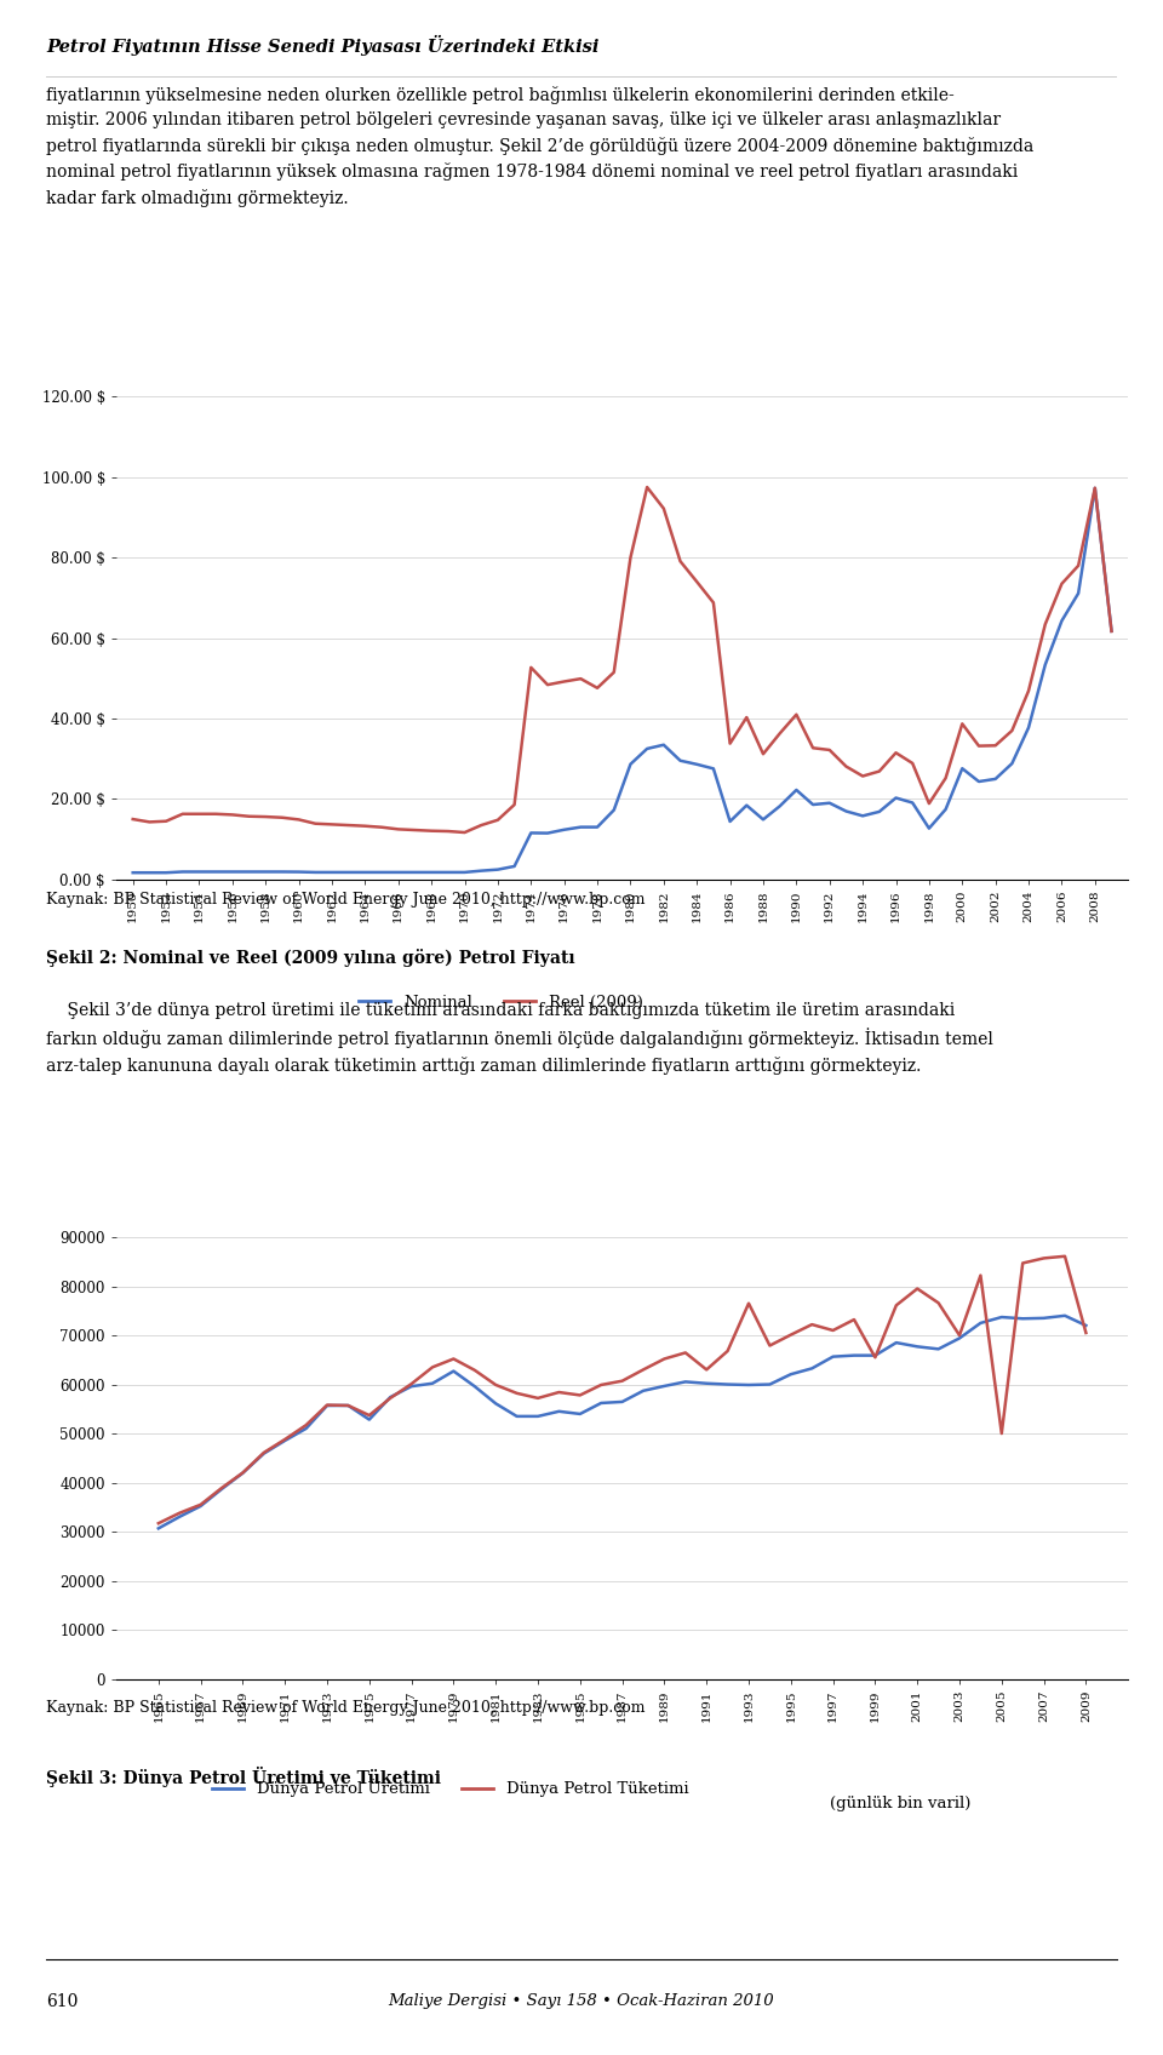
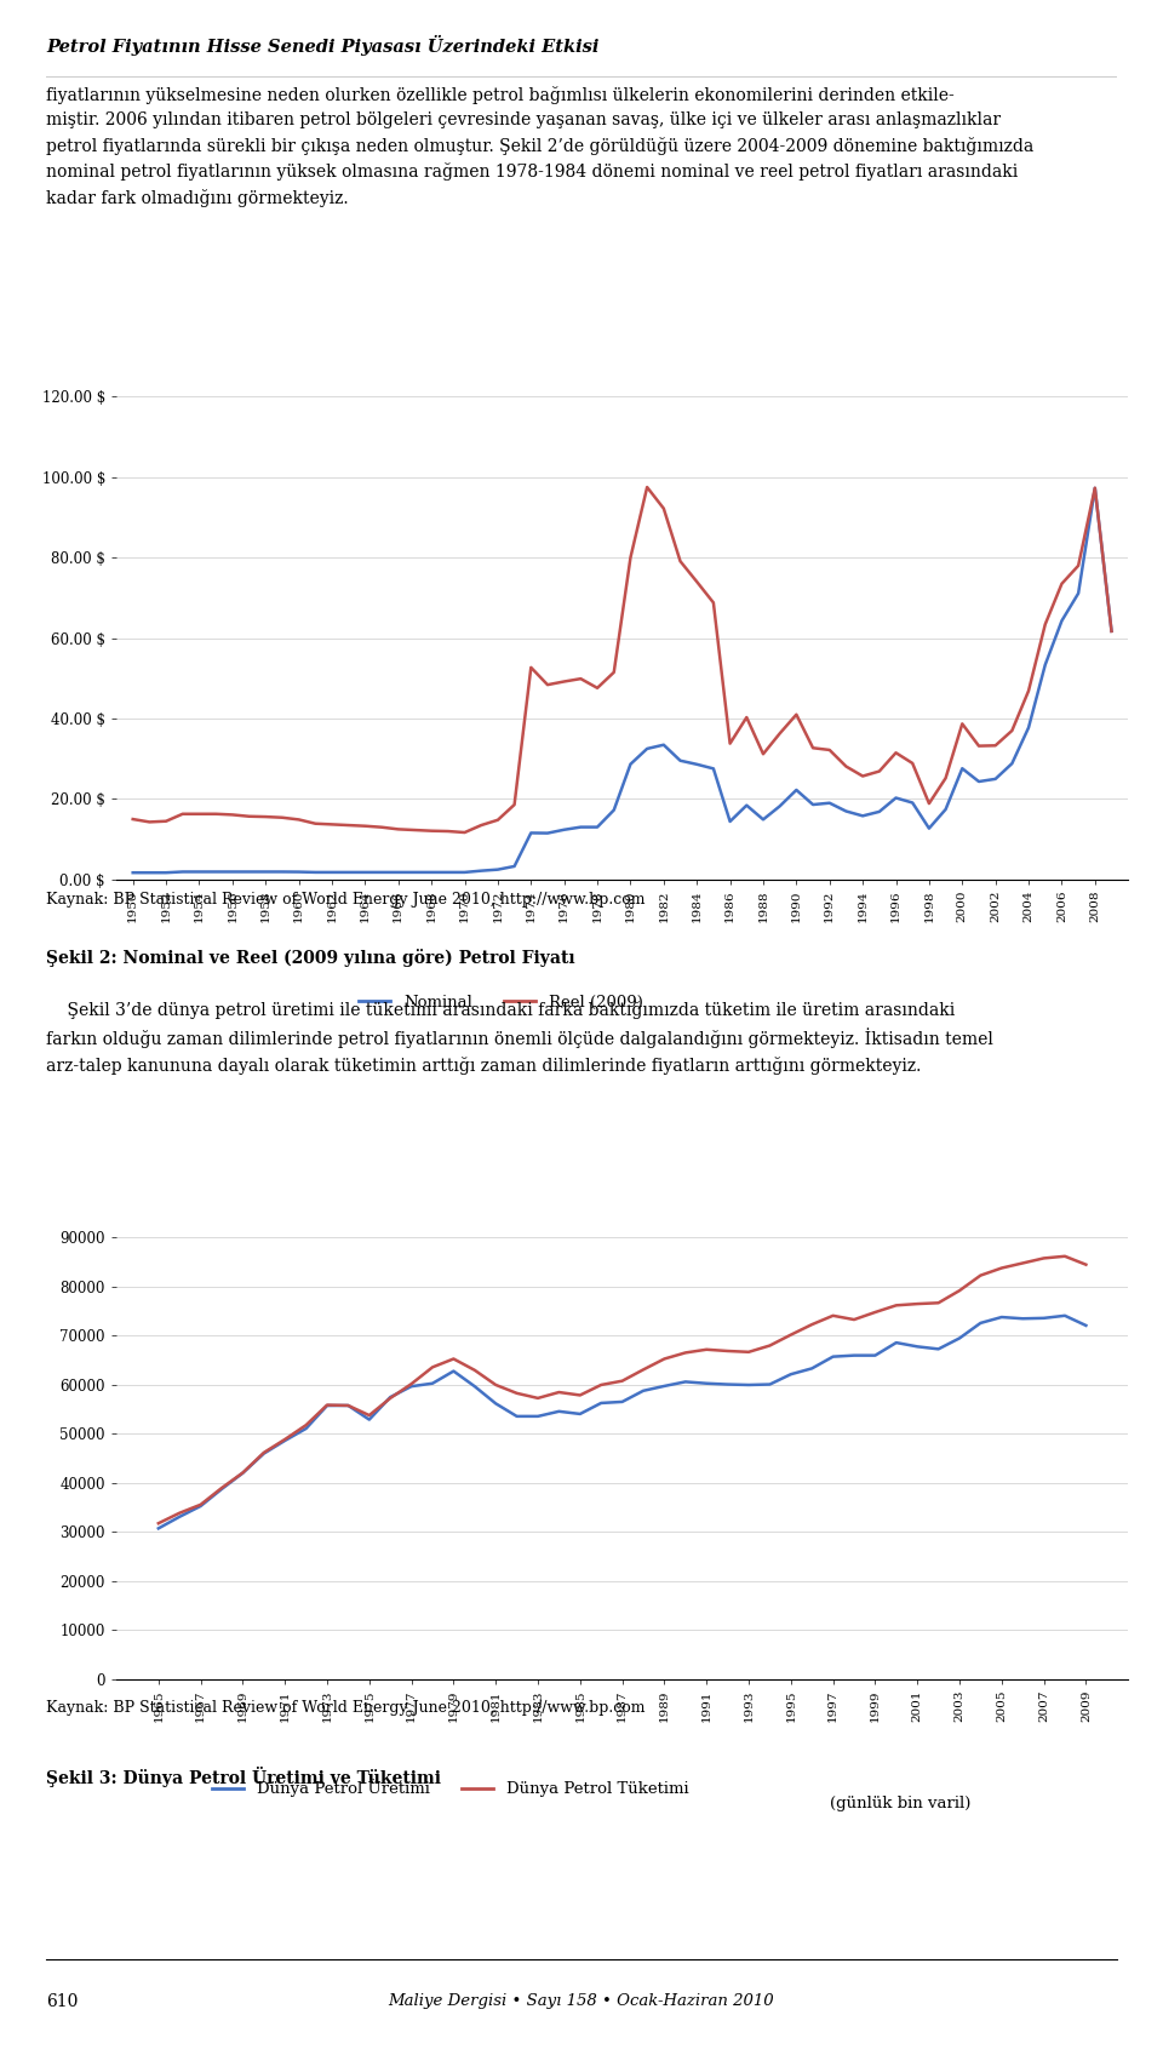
Dünya Petrol Tüketimi/1991: 63000 -> 67100
Dünya Petrol Tüketimi/1993: 76500 -> 66600
Dünya Petrol Tüketimi/1997: 71000 -> 74000
Dünya Petrol Tüketimi/1999: 65500 -> 74700
Dünya Petrol Tüketimi/2001: 79500 -> 76400
Dünya Petrol Tüketimi/2003: 70000 -> 79100
Dünya Petrol Tüketimi/2005: 50000 -> 83700
Dünya Petrol Tüketimi/2009: 70500 -> 84400
